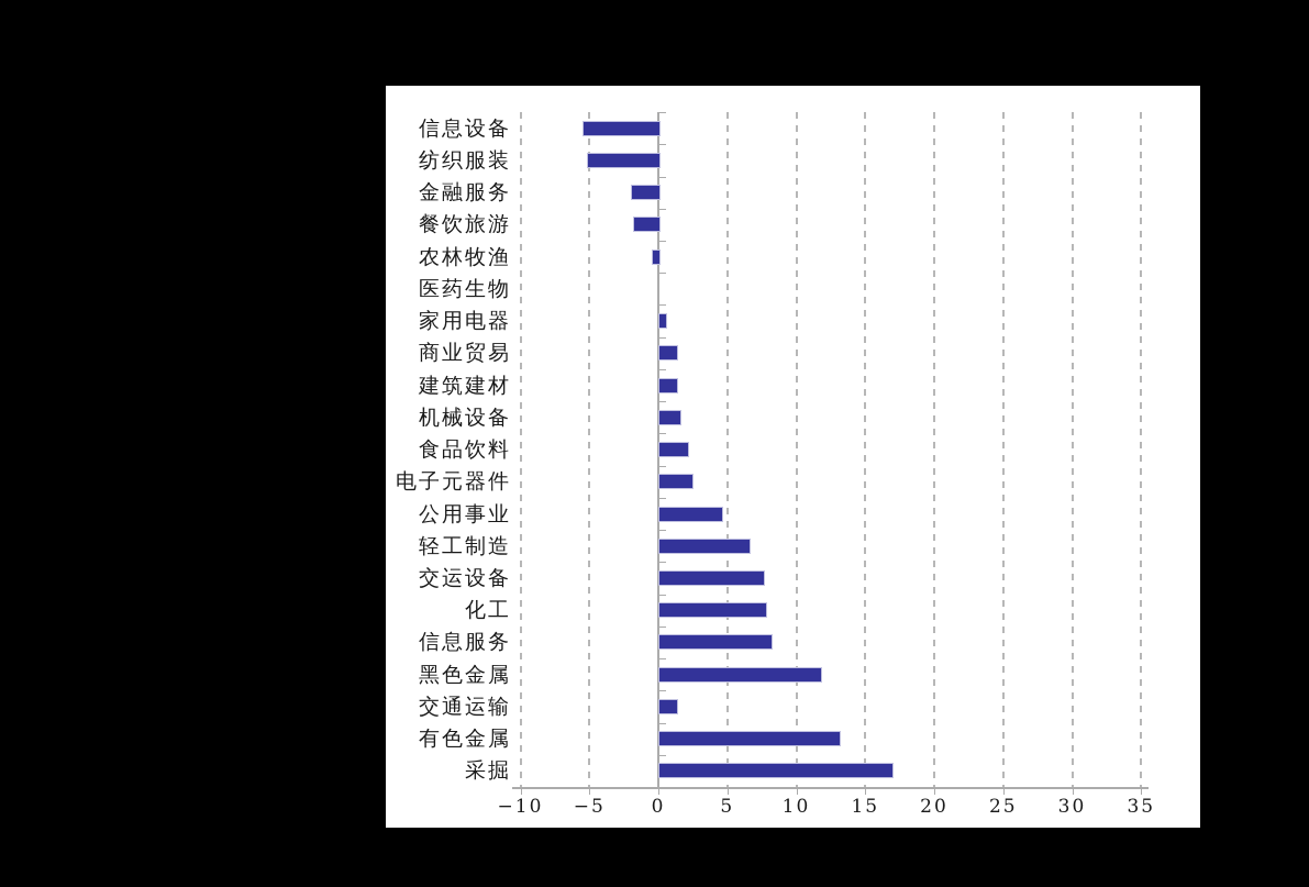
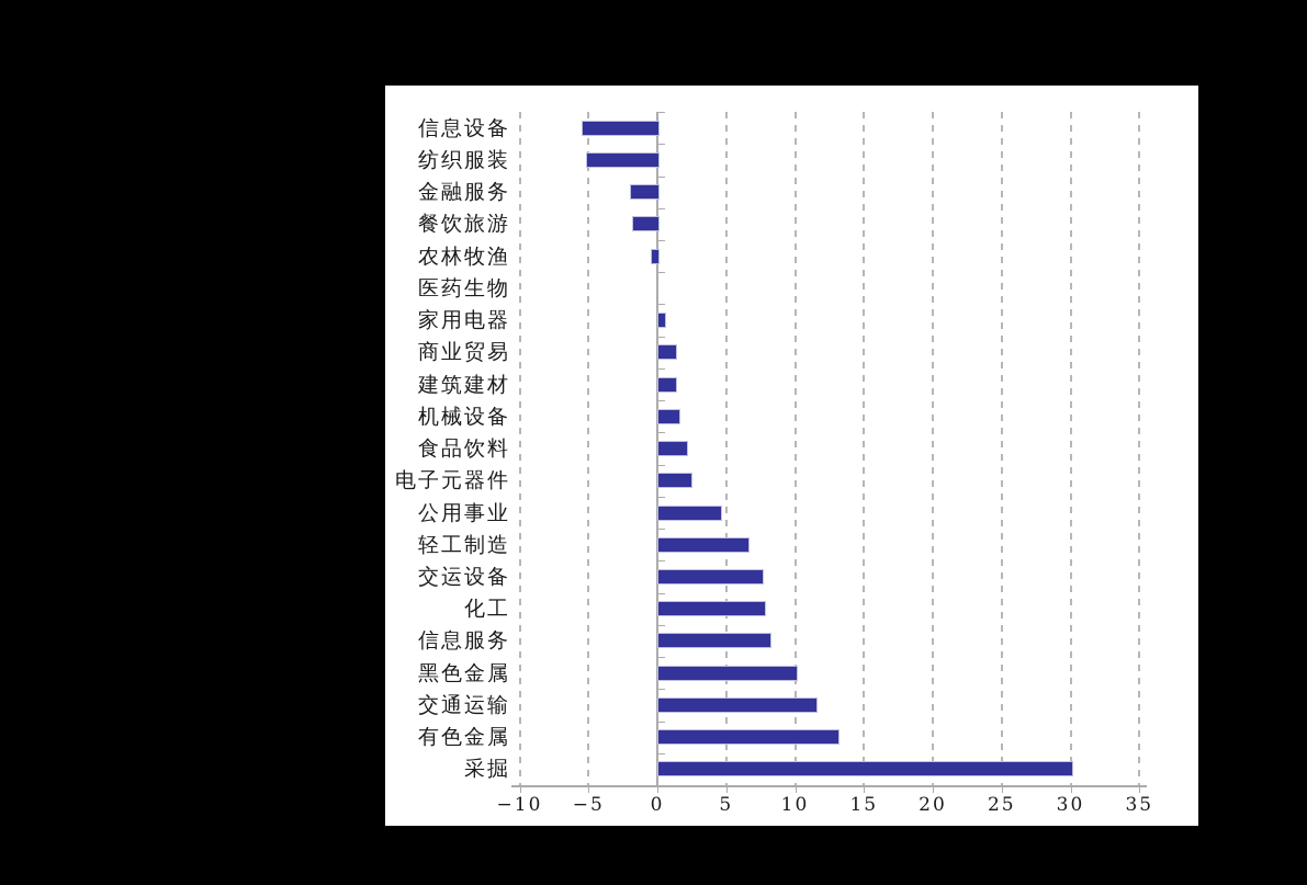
黑色金属: 11.7 -> 10.0
交通运输: 1.3 -> 11.5
采掘: 16.9 -> 30.0
